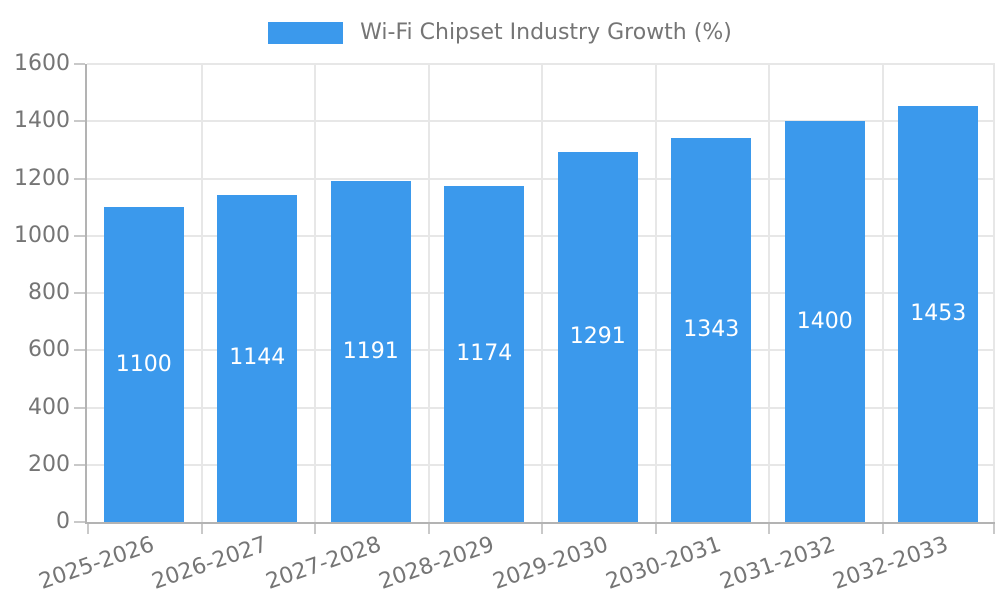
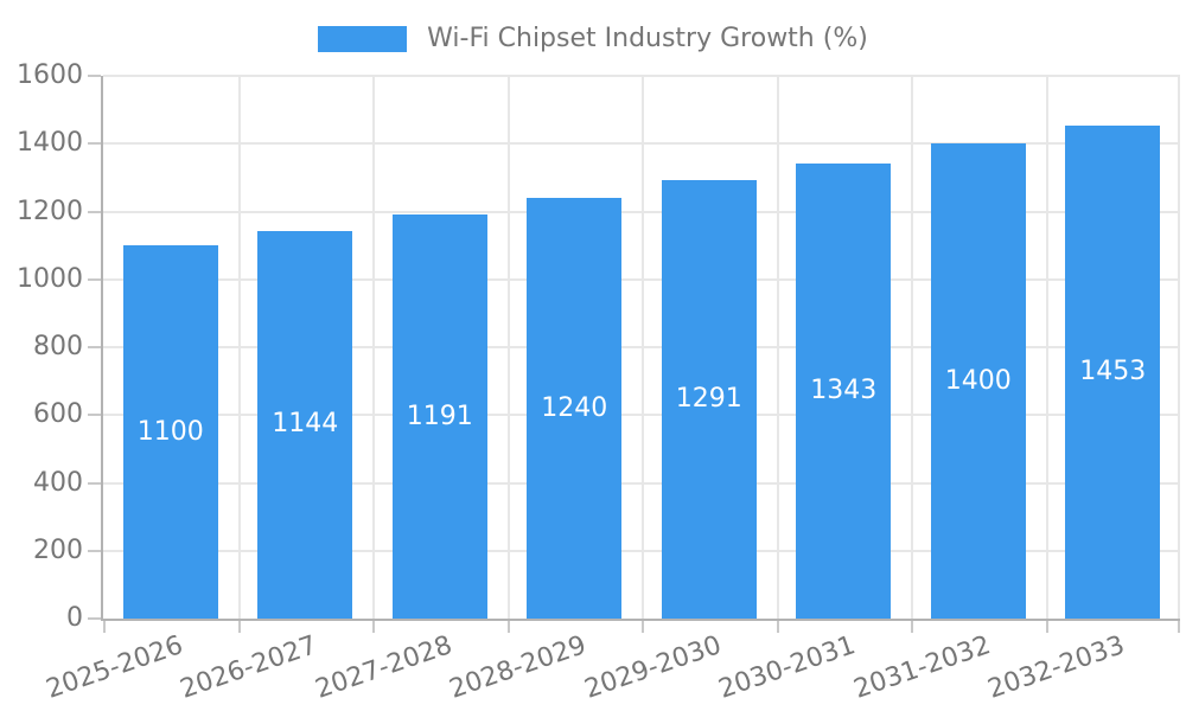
2028-2029: 1174 -> 1240
